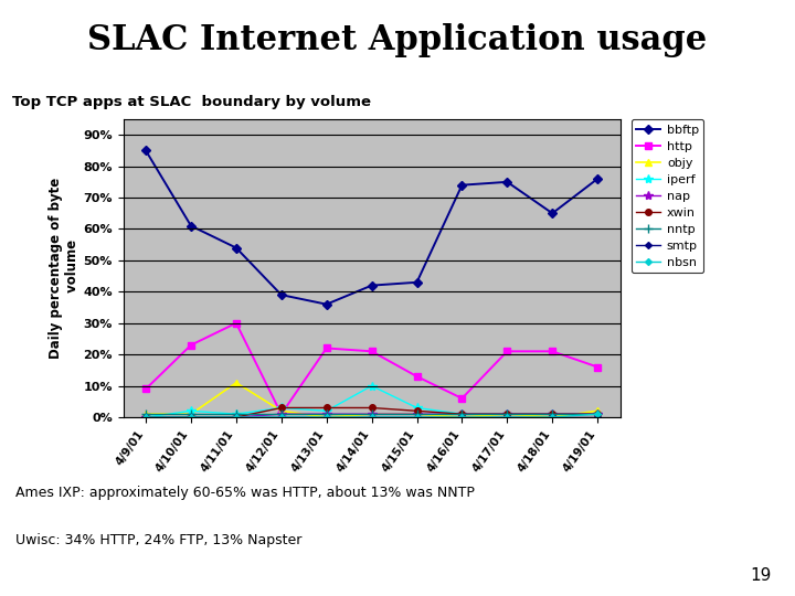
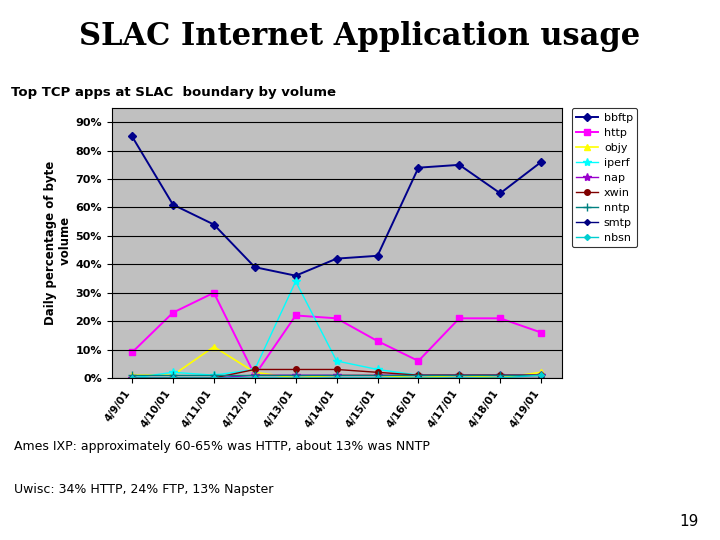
iperf/4/13/01: 2% -> 34%
iperf/4/14/01: 10% -> 6%
